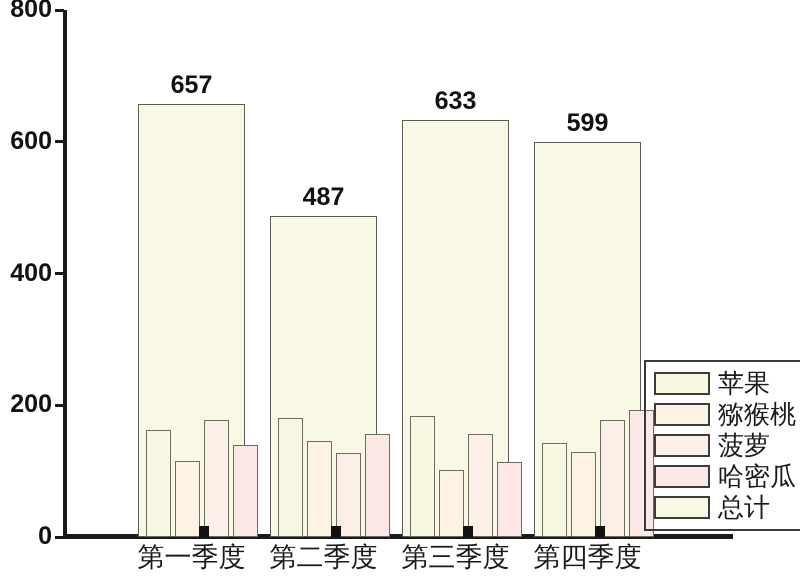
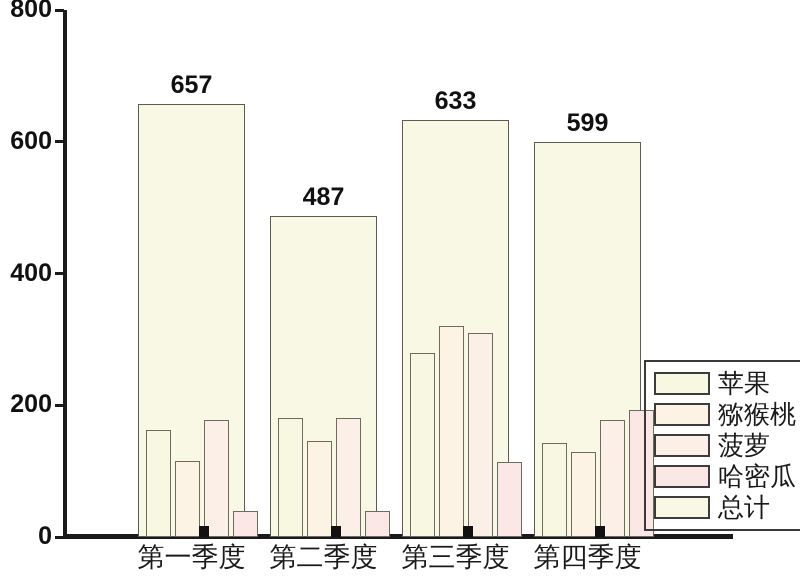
哈密瓜/第一季度: 140 -> 40
菠萝/第二季度: 130 -> 180
哈密瓜/第二季度: 160 -> 40
苹果/第三季度: 180 -> 280
猕猴桃/第三季度: 100 -> 320
菠萝/第三季度: 160 -> 310
